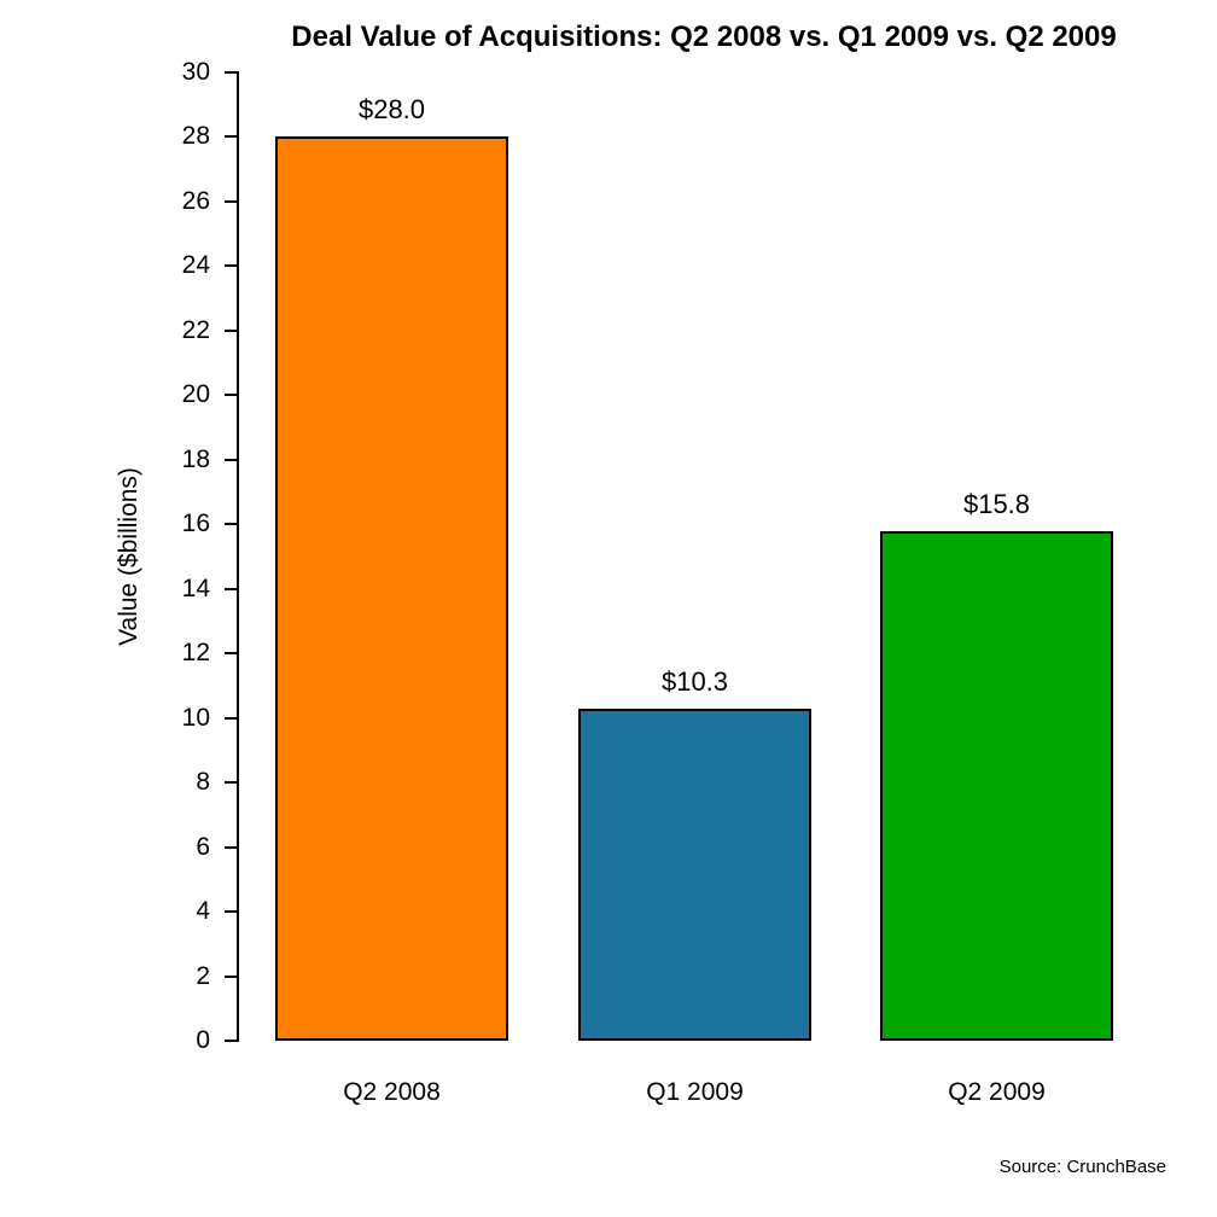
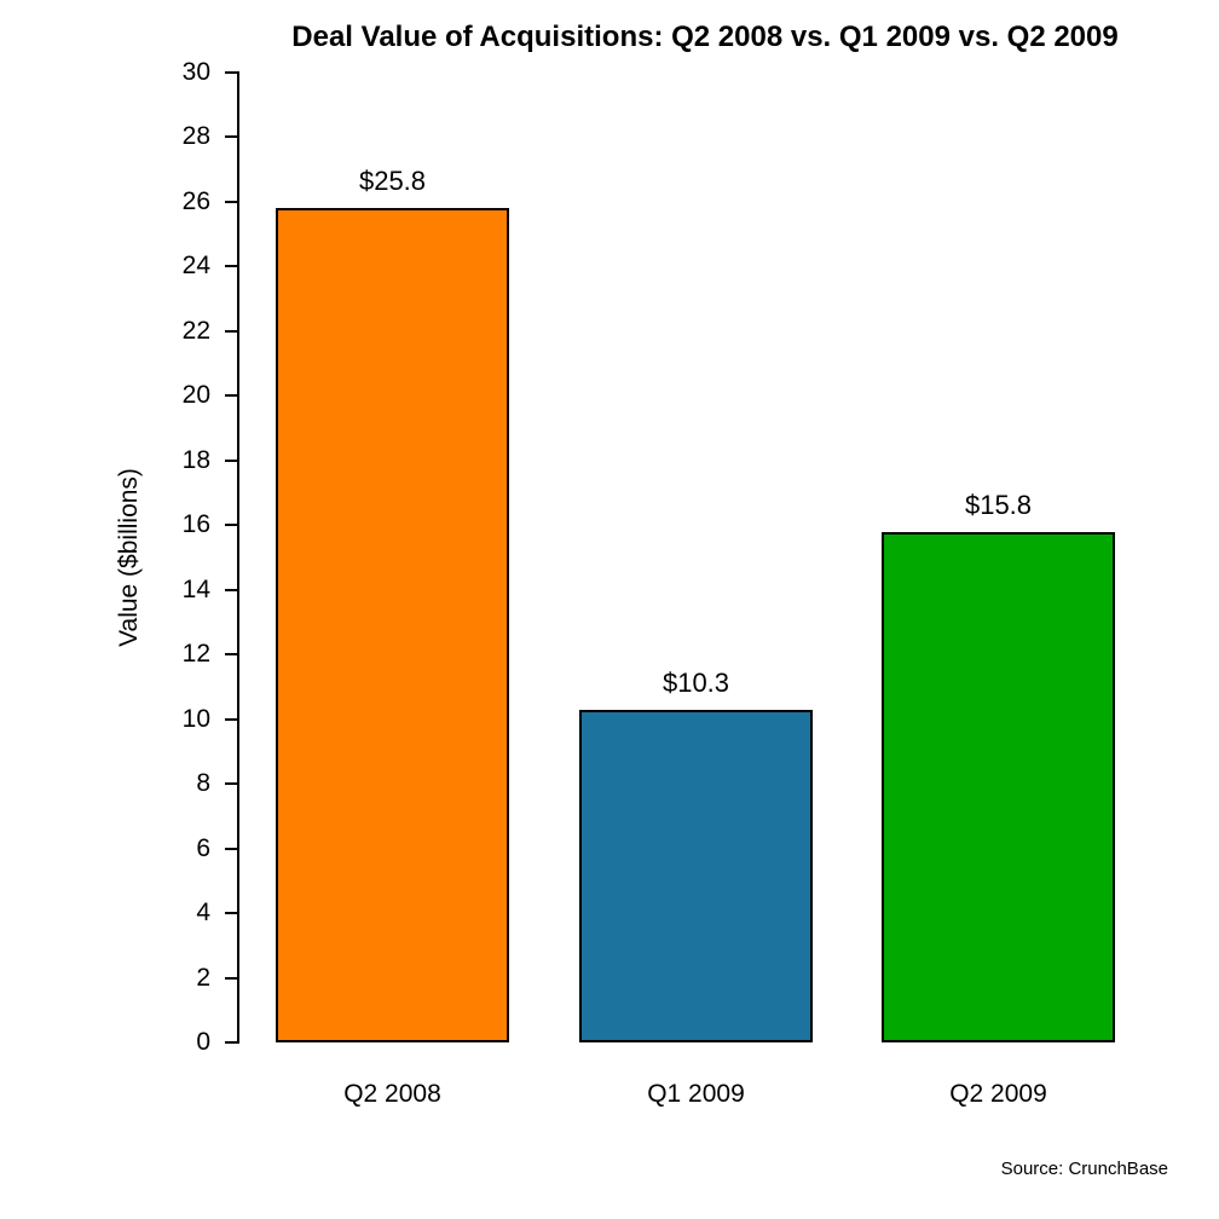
Q2 2008: $28.0 -> $25.8
